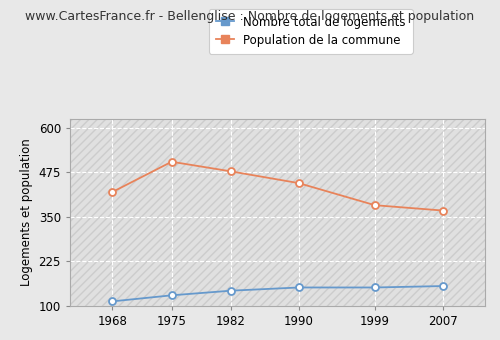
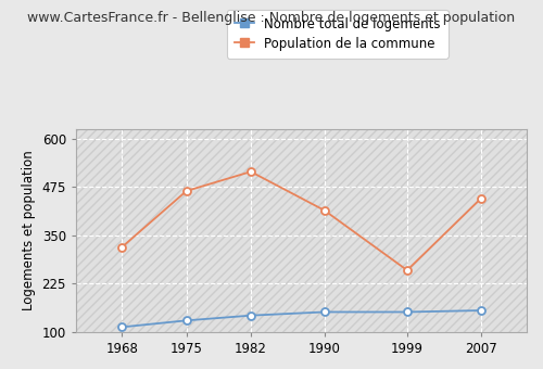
Population de la commune/1968: 420 -> 320
Population de la commune/1975: 505 -> 465
Population de la commune/1982: 478 -> 515
Population de la commune/1990: 445 -> 415
Population de la commune/1999: 383 -> 260
Population de la commune/2007: 368 -> 445
